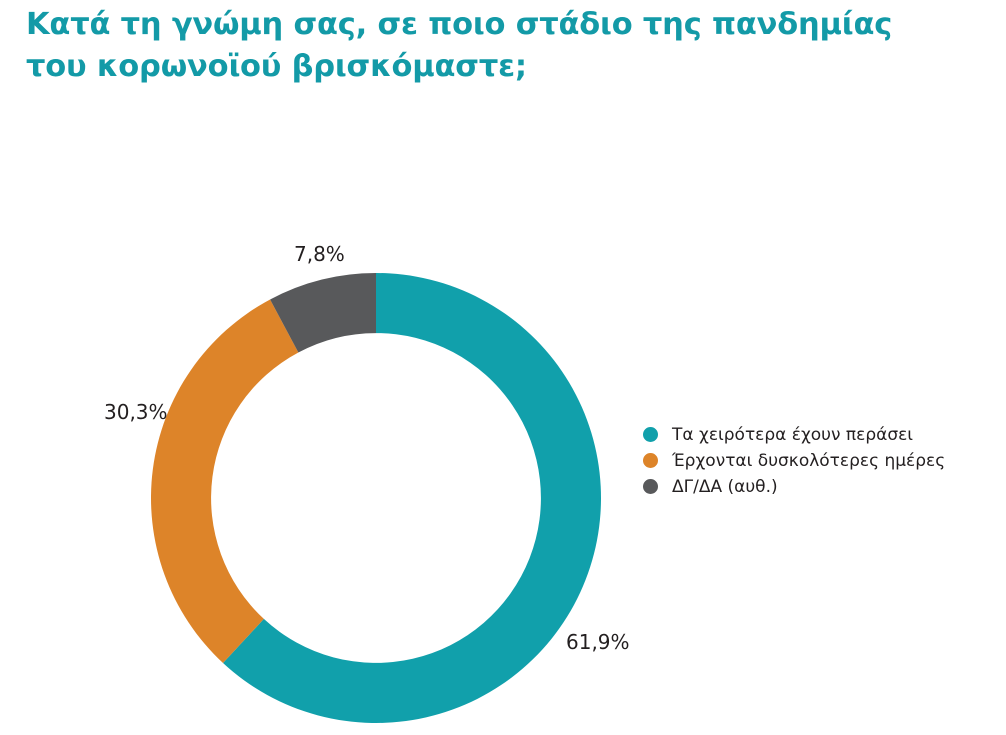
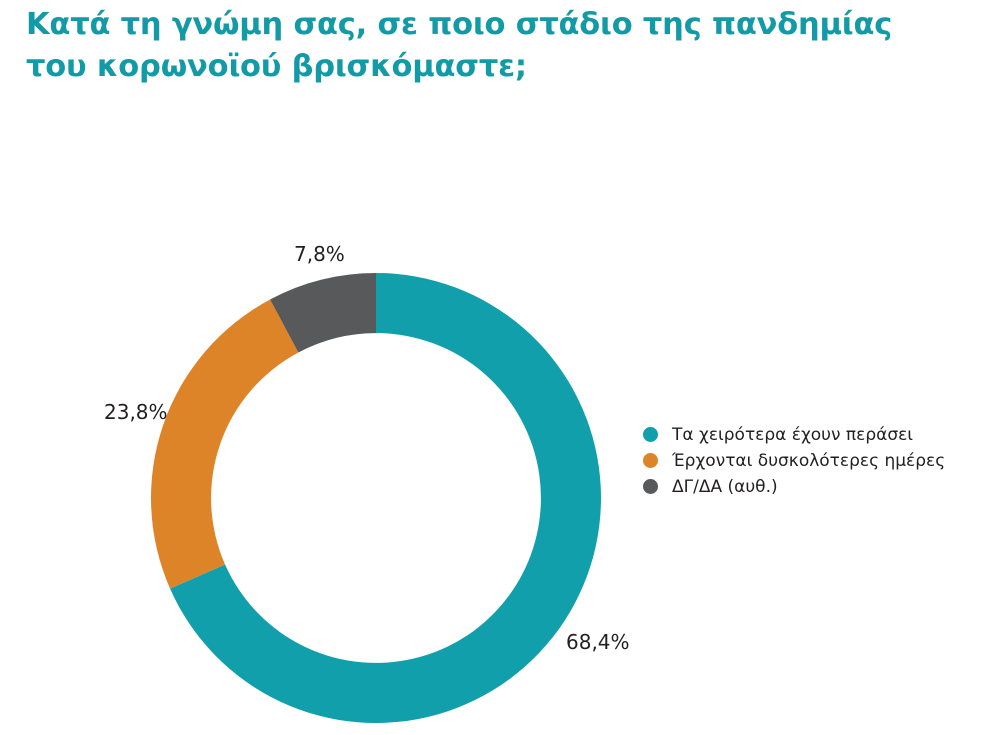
Τα χειρότερα έχουν περάσει: 61,9% -> 68,4%
Έρχονται δυσκολότερες ημέρες: 30,3% -> 23,8%
